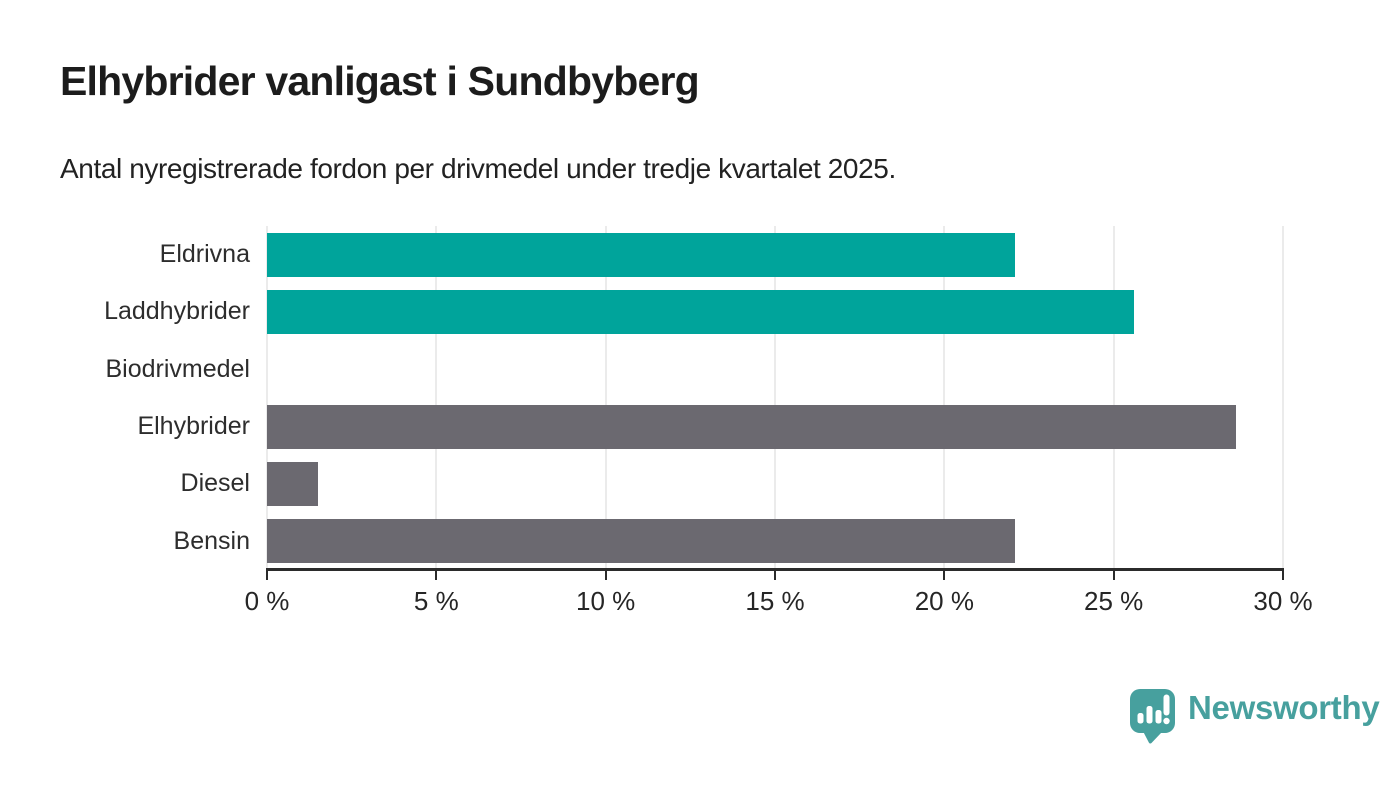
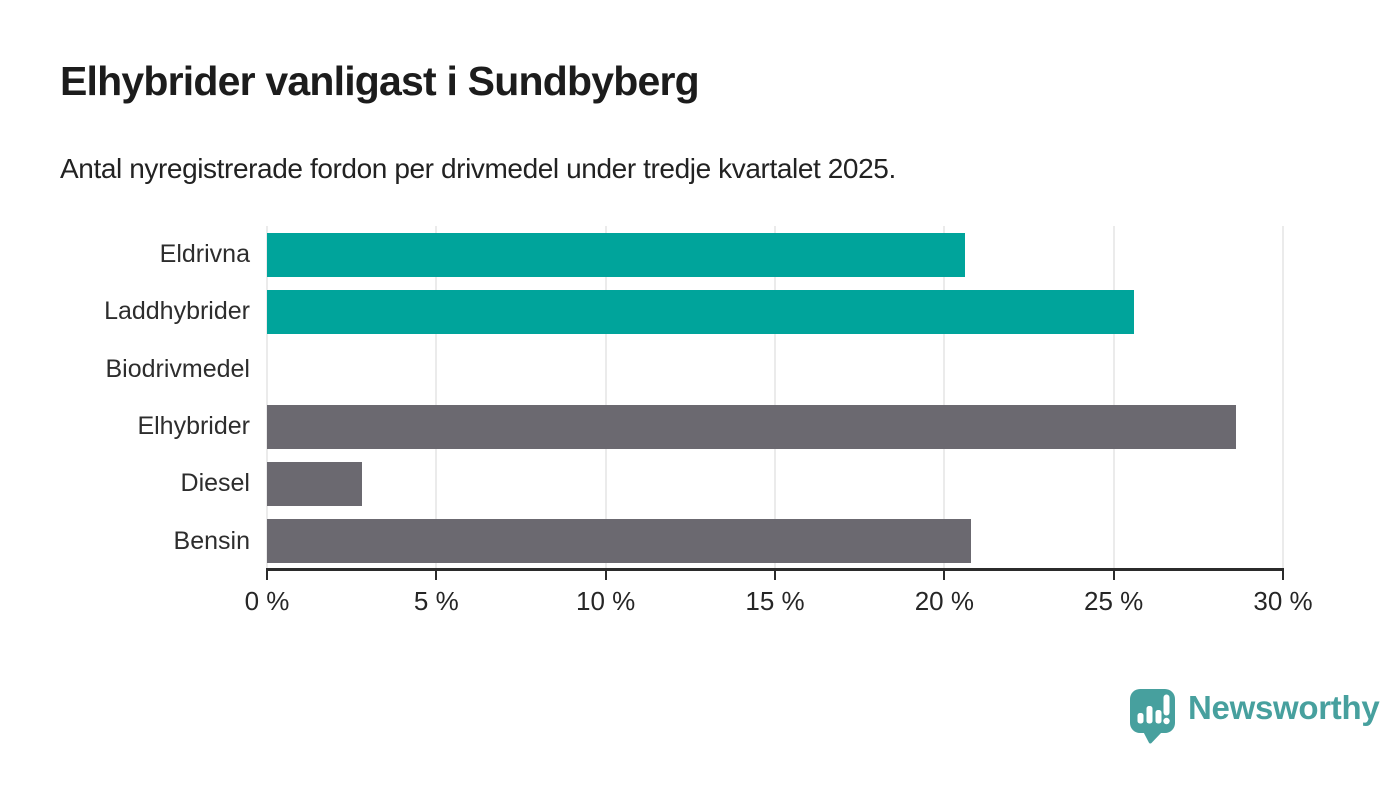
Eldrivna: 22.1% -> 20.6%
Diesel: 1.5% -> 2.8%
Bensin: 22.1% -> 20.8%
